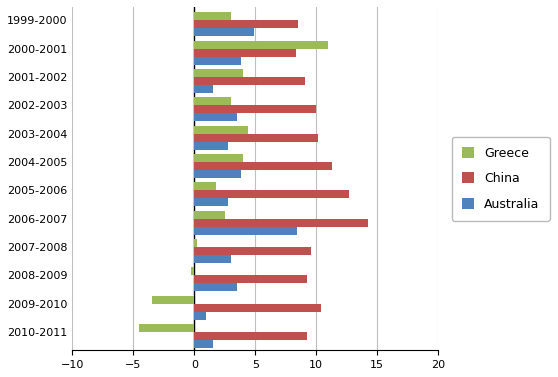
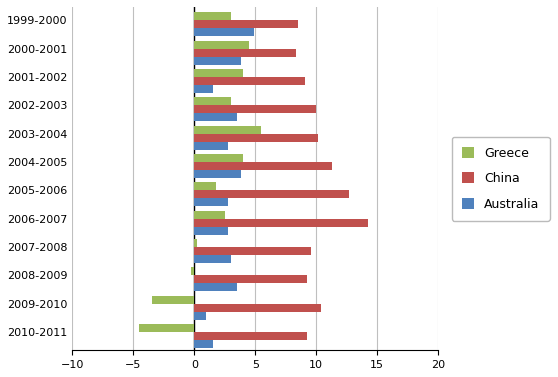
Greece/2000-2001: 11.0 -> 4.5
Greece/2003-2004: 4.4 -> 5.5
Australia/2006-2007: 8.4 -> 2.8
